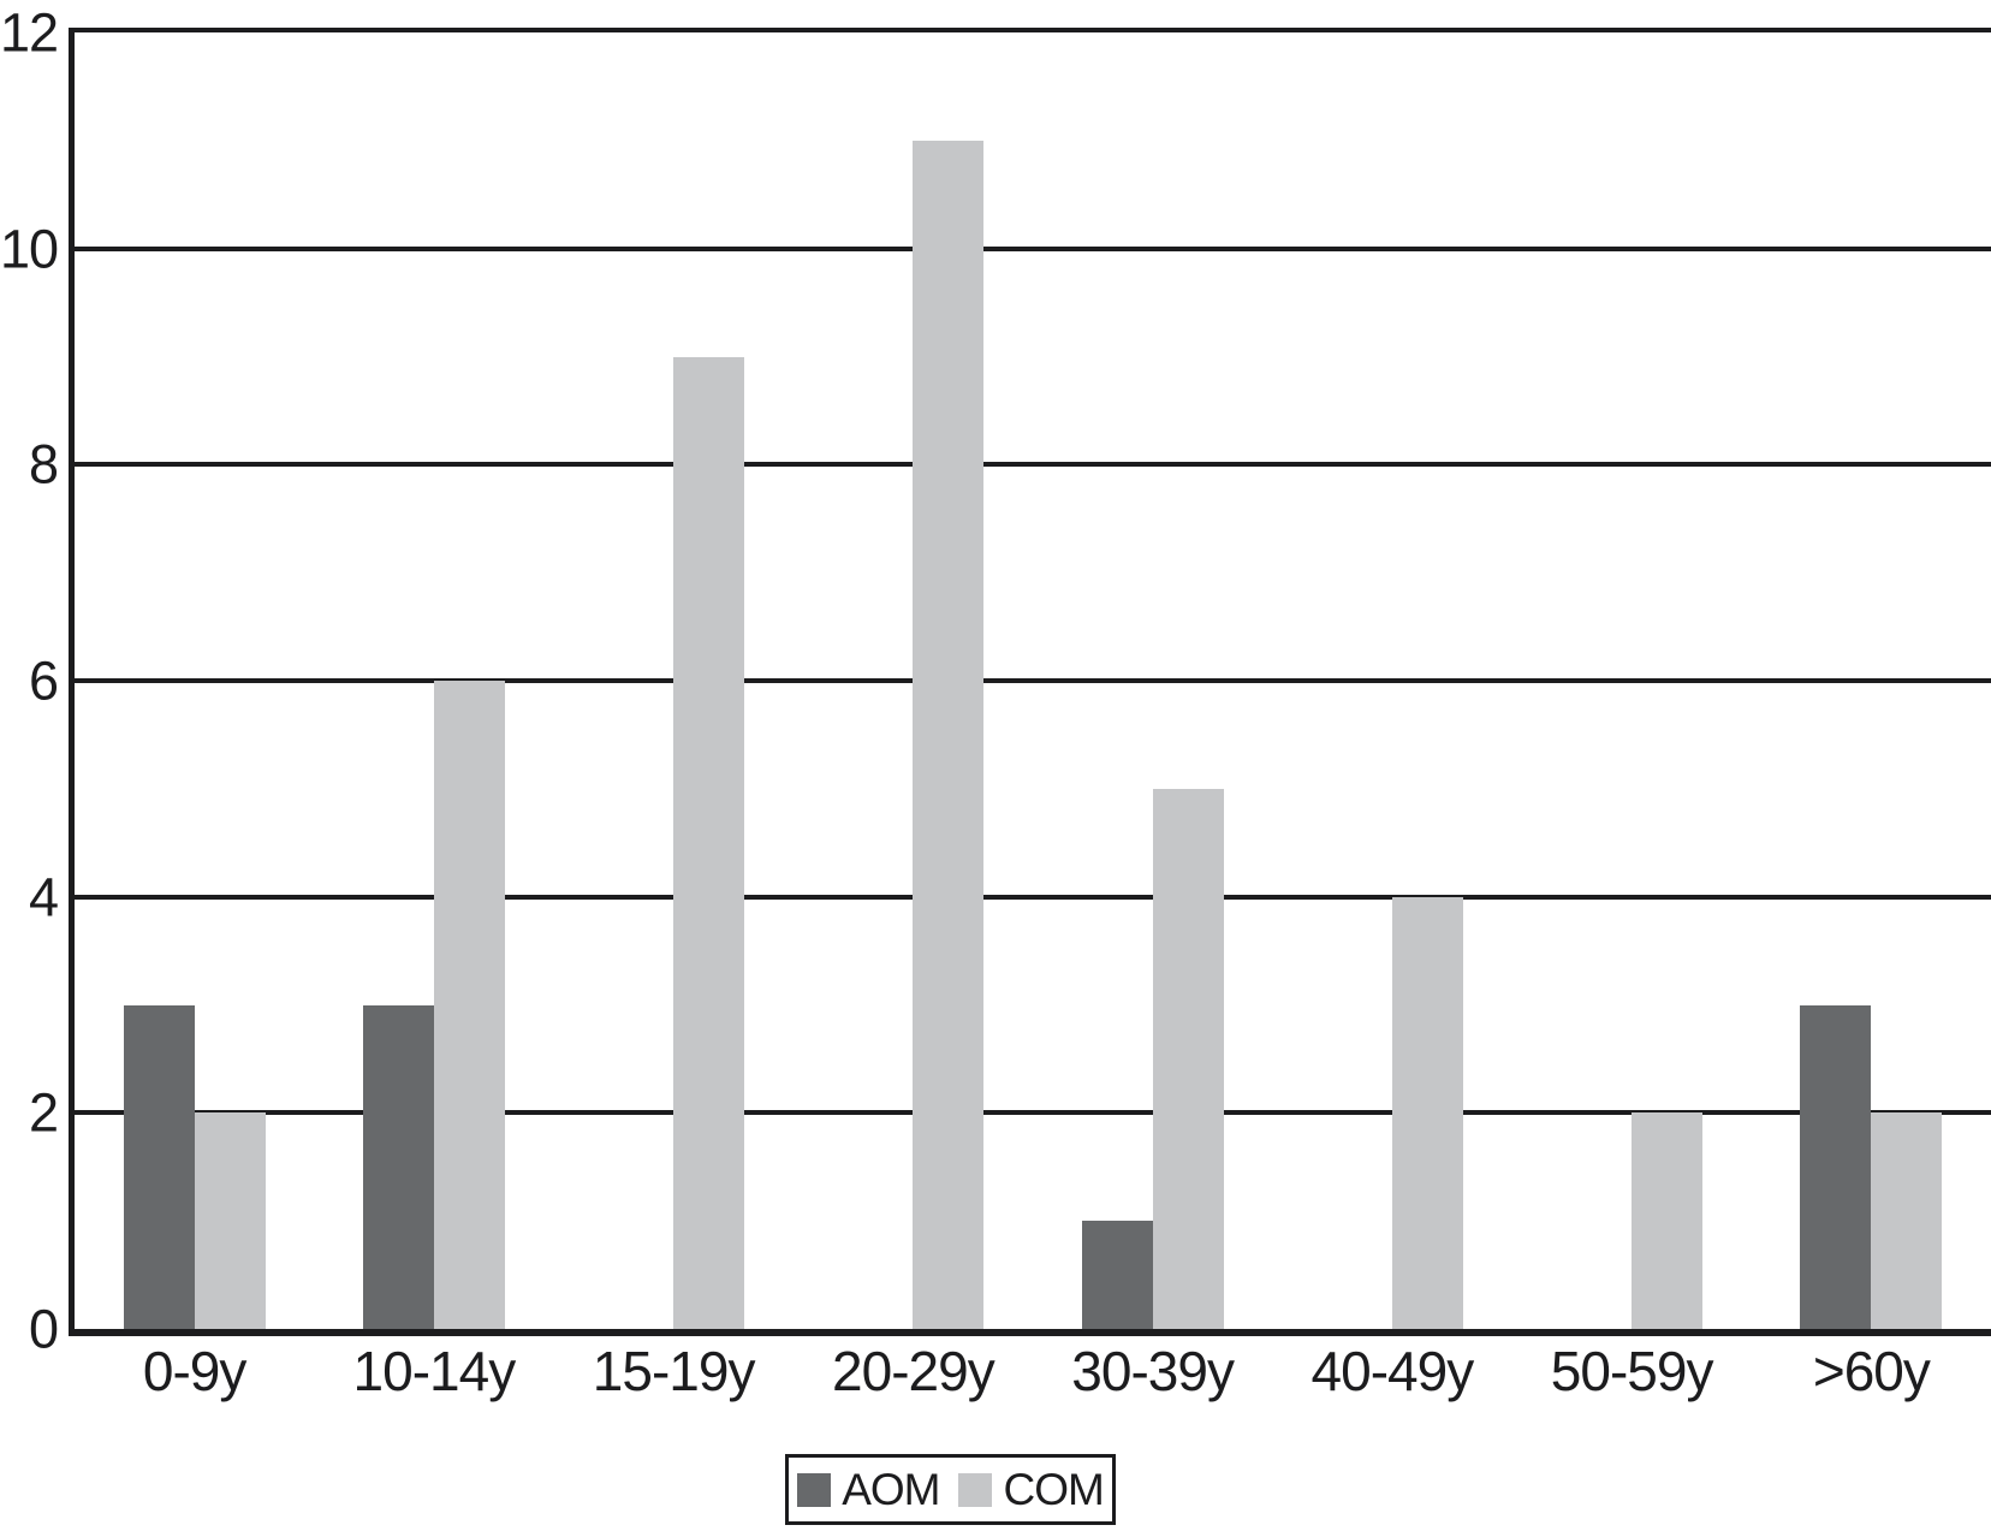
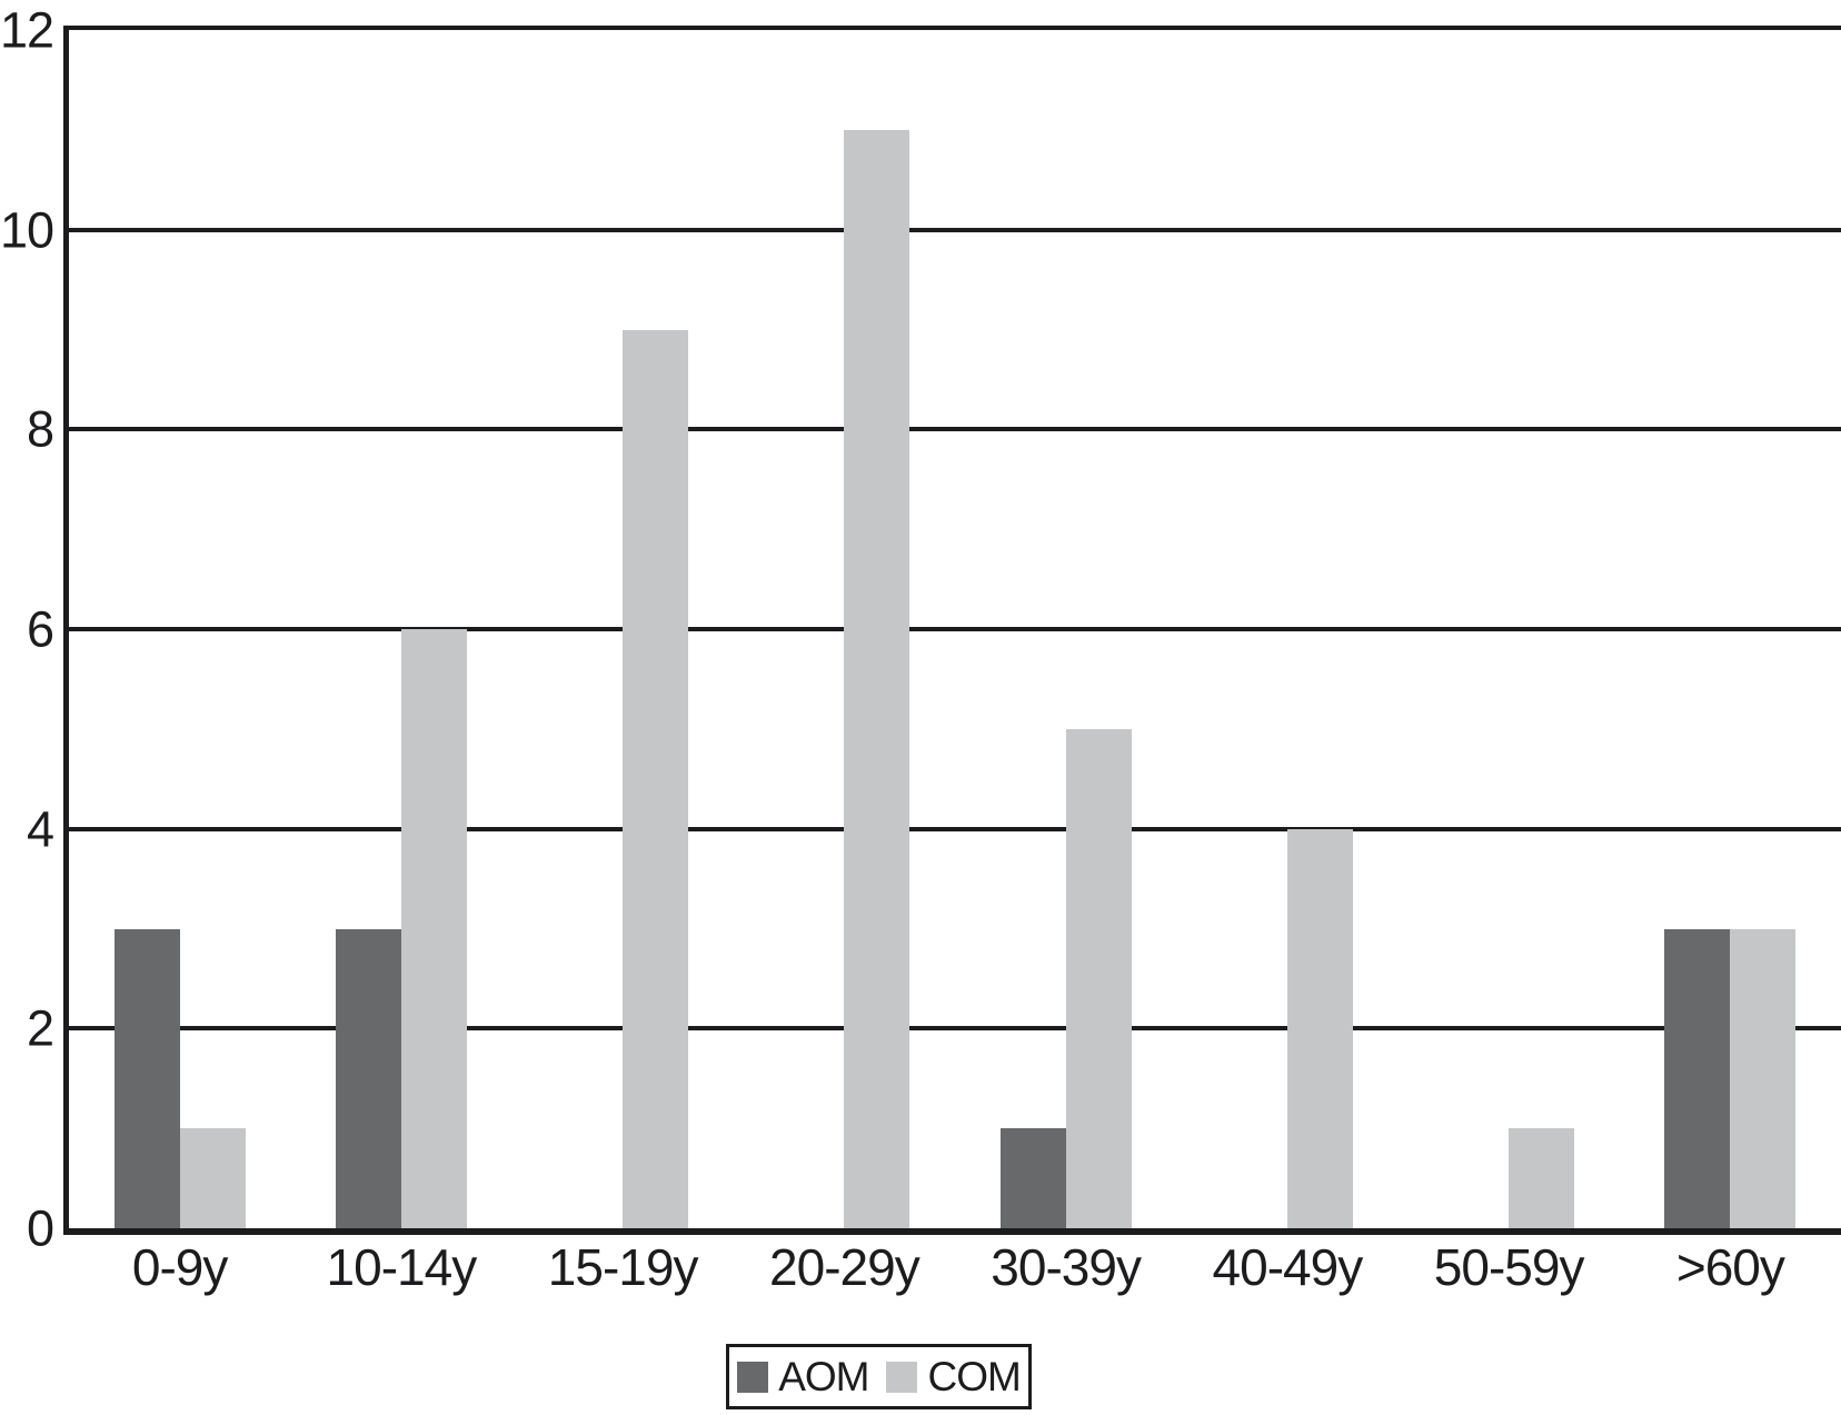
COM/0-9y: 2 -> 1
COM/50-59y: 2 -> 1
COM/>60y: 2 -> 3
